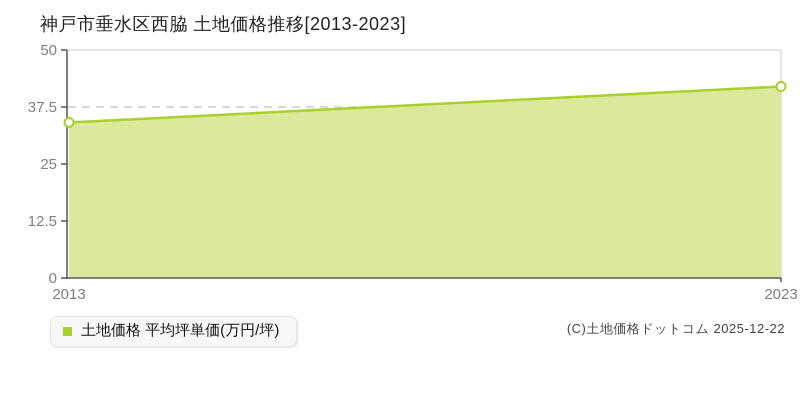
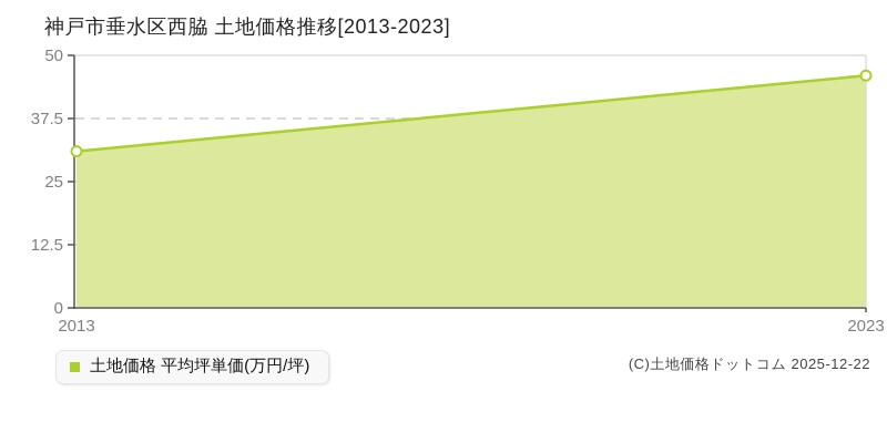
2013: 34 -> 31
2023: 42 -> 46
